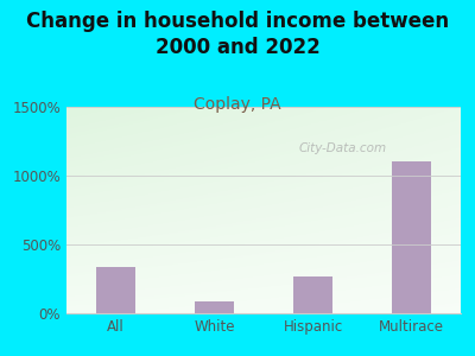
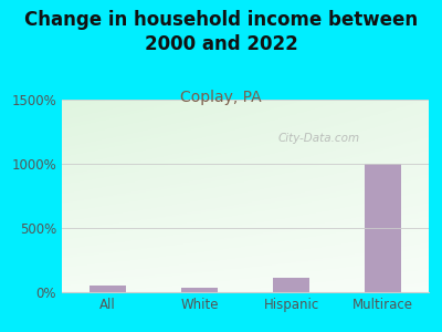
All: 340% -> 50%
White: 90% -> 40%
Hispanic: 270% -> 110%
Multirace: 1100% -> 1000%
